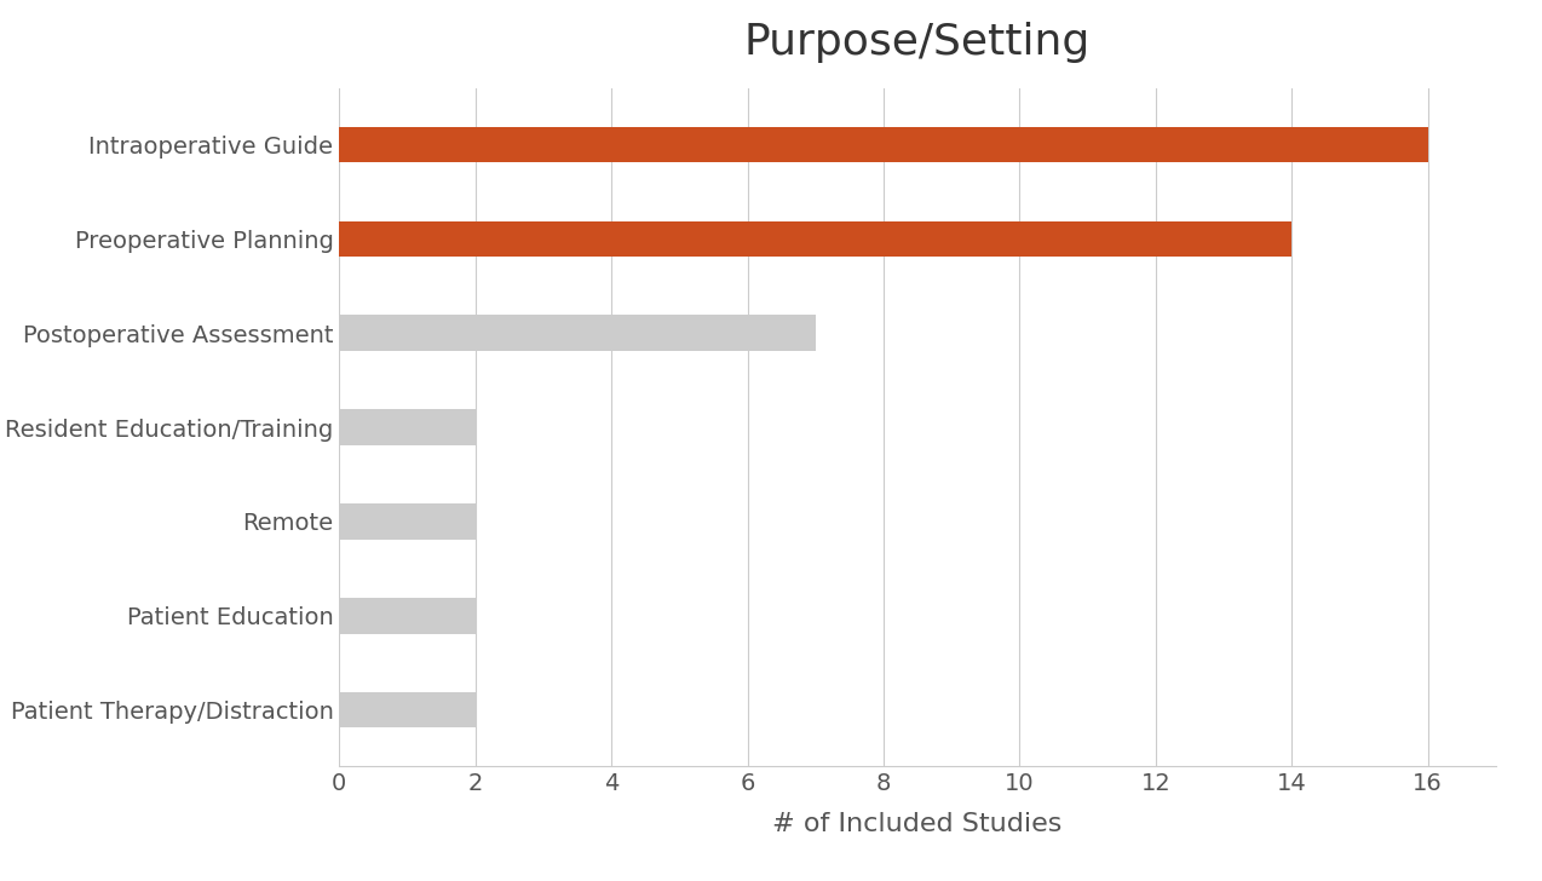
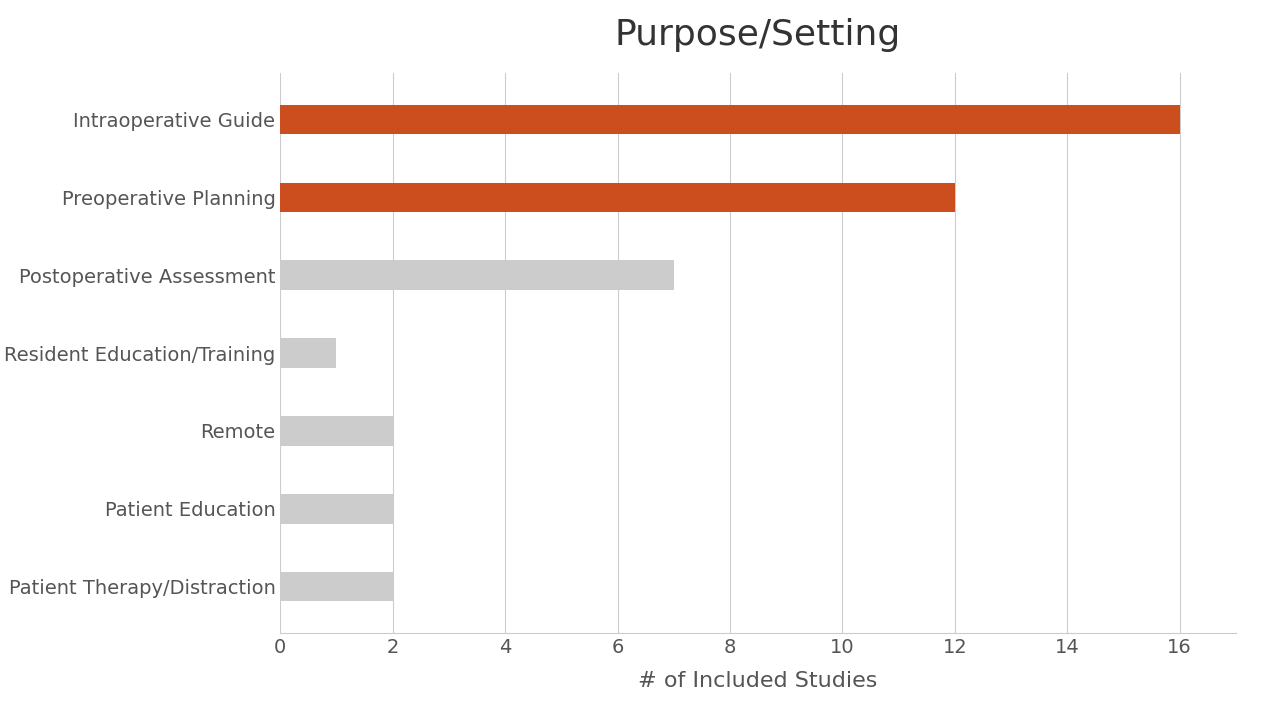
Preoperative Planning: 14 -> 12
Resident Education/Training: 2 -> 1
